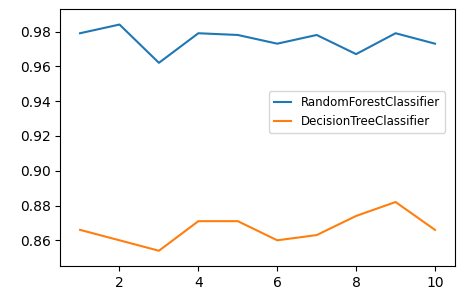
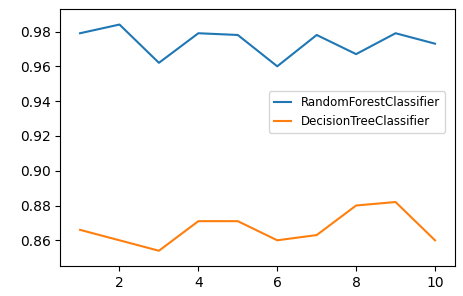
RandomForestClassifier/6: 0.973 -> 0.960
DecisionTreeClassifier/8: 0.874 -> 0.880
DecisionTreeClassifier/10: 0.866 -> 0.860
